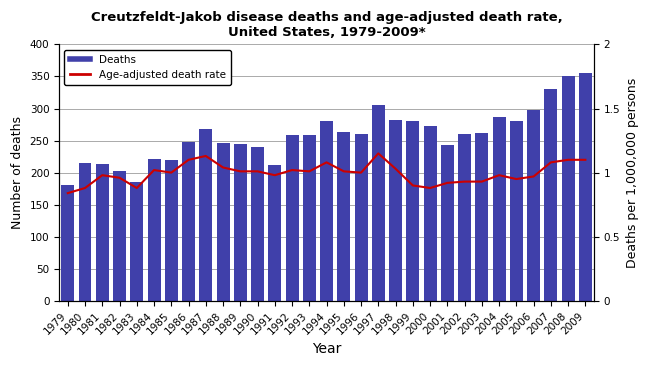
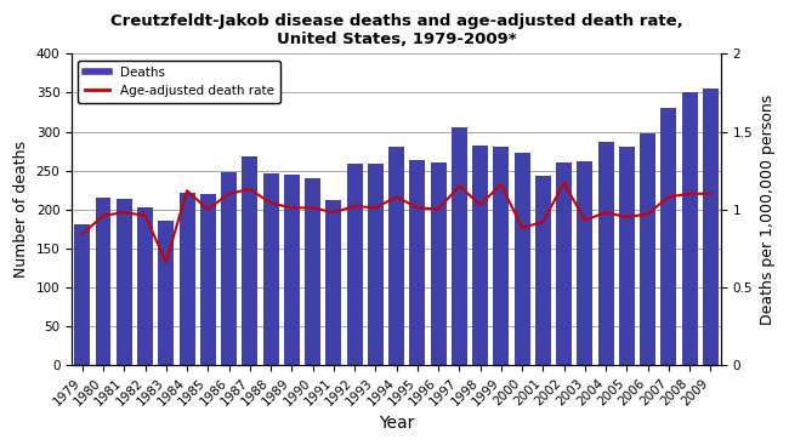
Age-adjusted death rate/1980: 0.88 -> 0.96
Age-adjusted death rate/1983: 0.88 -> 0.66
Age-adjusted death rate/1984: 1.02 -> 1.12
Age-adjusted death rate/1999: 0.90 -> 1.16
Age-adjusted death rate/2002: 0.93 -> 1.17
